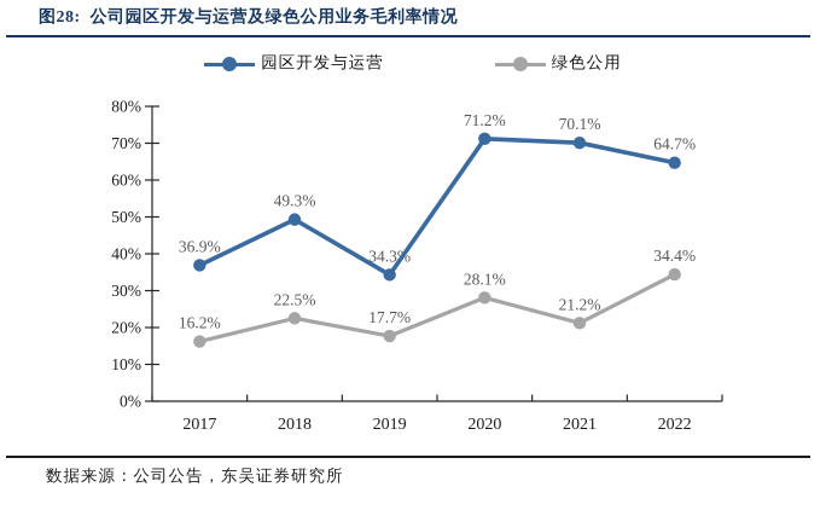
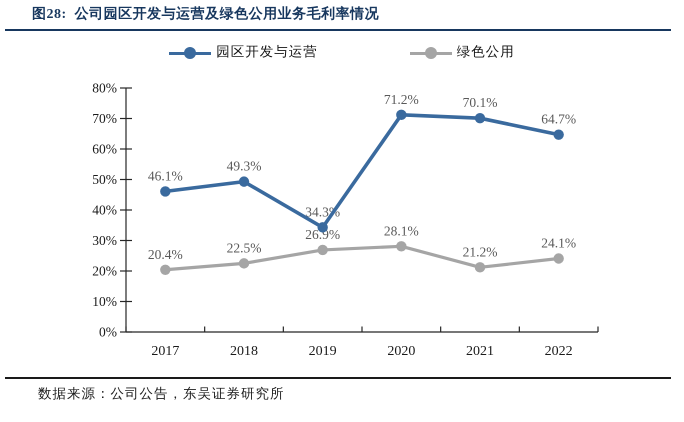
园区开发与运营/2017: 36.9% -> 46.1%
绿色公用/2017: 16.2% -> 20.4%
绿色公用/2019: 17.7% -> 26.9%
绿色公用/2022: 34.4% -> 24.1%
